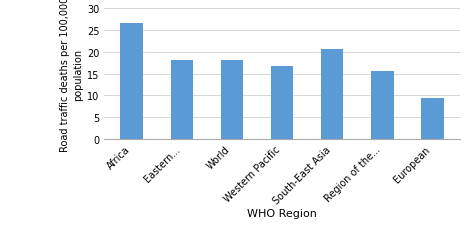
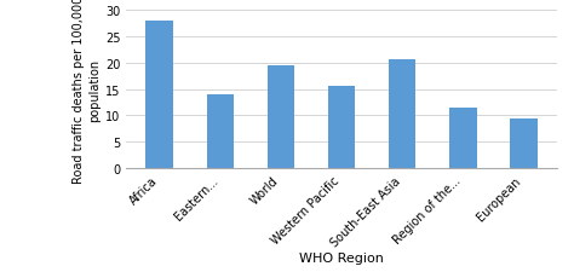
Africa: 26.6 -> 28.0
Eastern...: 18.0 -> 14.0
World: 18.2 -> 19.5
Western Pacific: 16.8 -> 15.5
Region of the...: 15.6 -> 11.5
